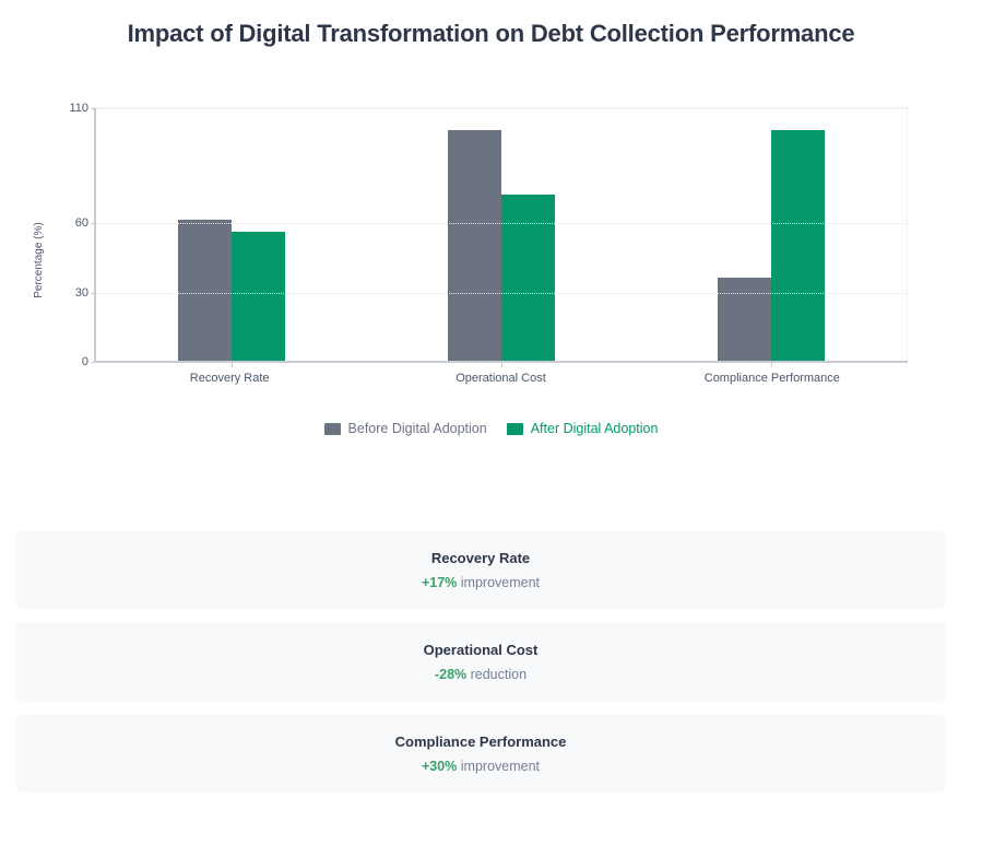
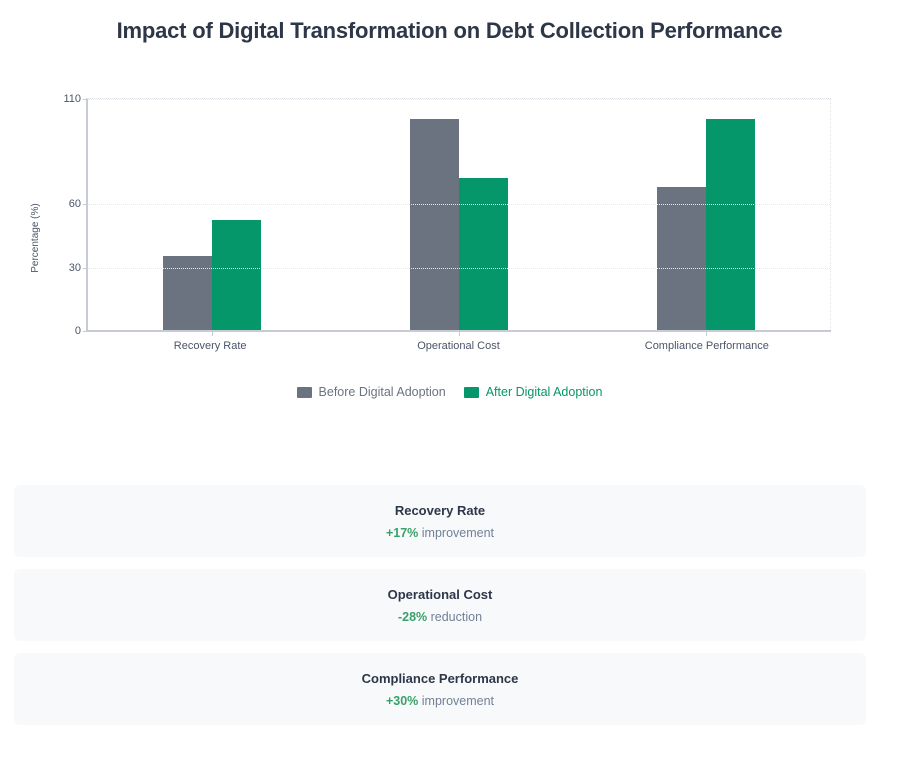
Before Digital Adoption/Recovery Rate: 61 -> 35
After Digital Adoption/Recovery Rate: 56 -> 52
Before Digital Adoption/Compliance Performance: 36 -> 68
